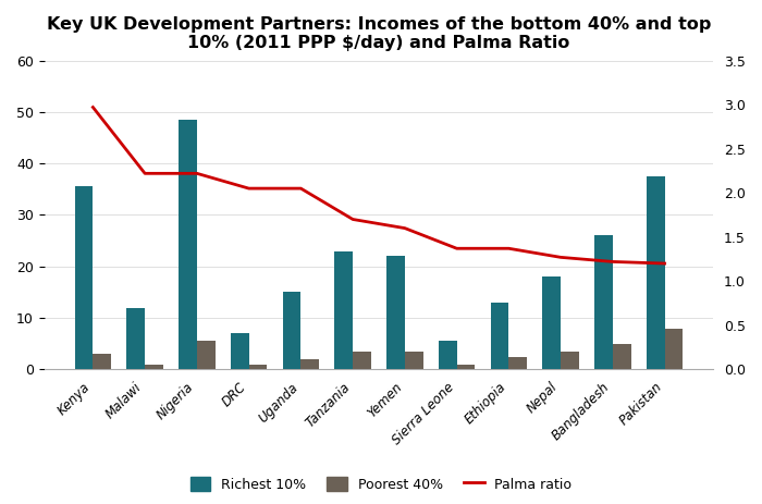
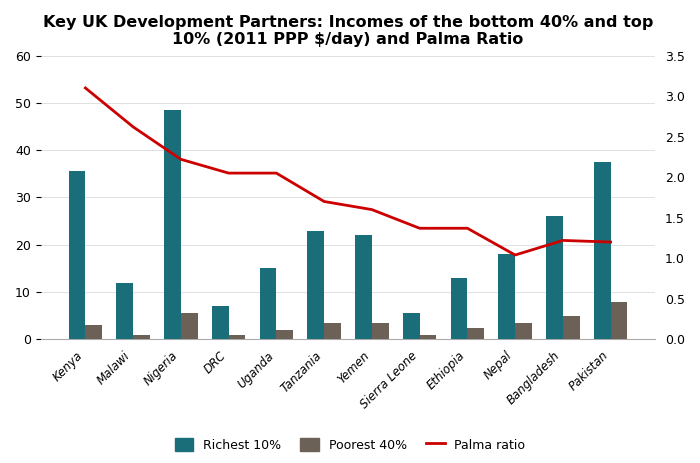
Palma ratio/Kenya: 2.97 -> 3.10
Palma ratio/Malawi: 2.22 -> 2.62
Palma ratio/Nepal: 1.27 -> 1.04
